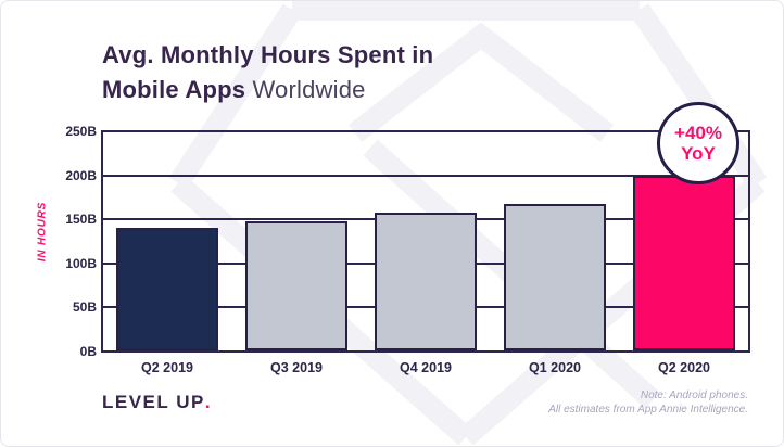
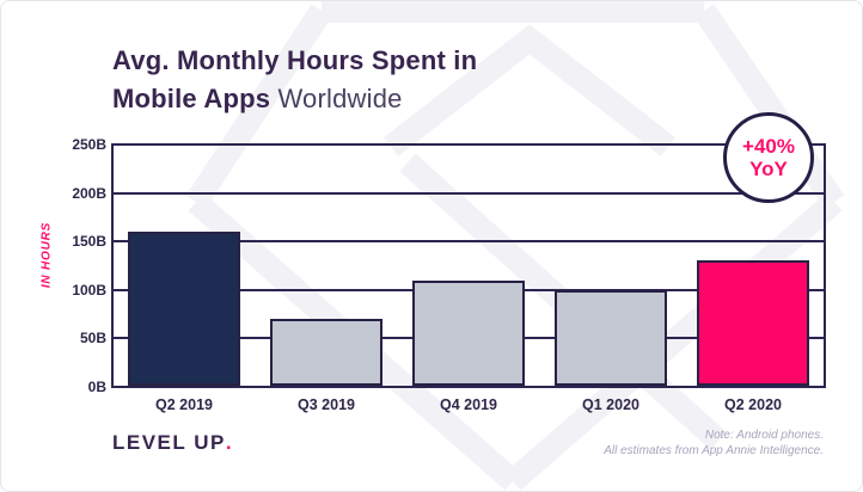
Q2 2019: 140B -> 160B
Q3 2019: 150B -> 70B
Q4 2019: 160B -> 110B
Q1 2020: 170B -> 100B
Q2 2020: 200B -> 130B
